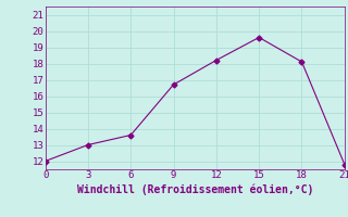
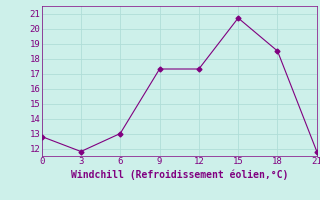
0: 12.0 -> 12.8
3: 13.0 -> 11.8
6: 13.6 -> 13.0
9: 16.7 -> 17.3
12: 18.2 -> 17.3
15: 19.6 -> 20.7
18: 18.1 -> 18.5
